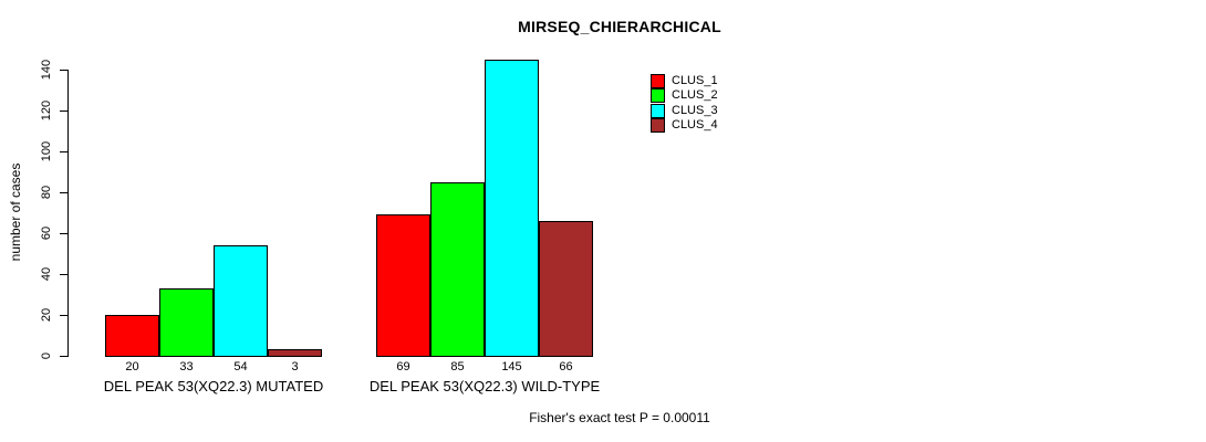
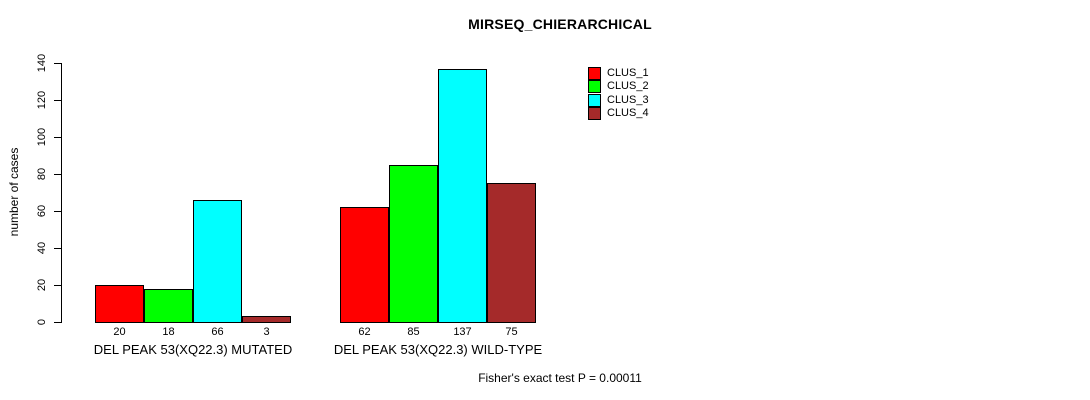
CLUS_2/DEL PEAK 53(XQ22.3) MUTATED: 33 -> 18
CLUS_3/DEL PEAK 53(XQ22.3) MUTATED: 54 -> 66
CLUS_1/DEL PEAK 53(XQ22.3) WILD-TYPE: 69 -> 62
CLUS_3/DEL PEAK 53(XQ22.3) WILD-TYPE: 145 -> 137
CLUS_4/DEL PEAK 53(XQ22.3) WILD-TYPE: 66 -> 75
